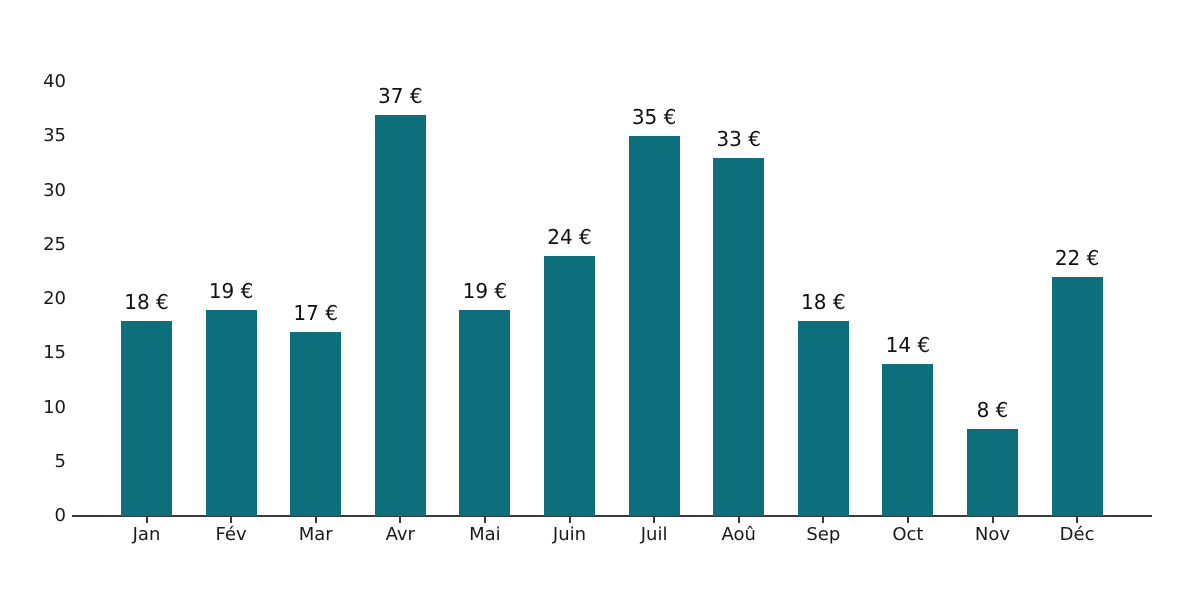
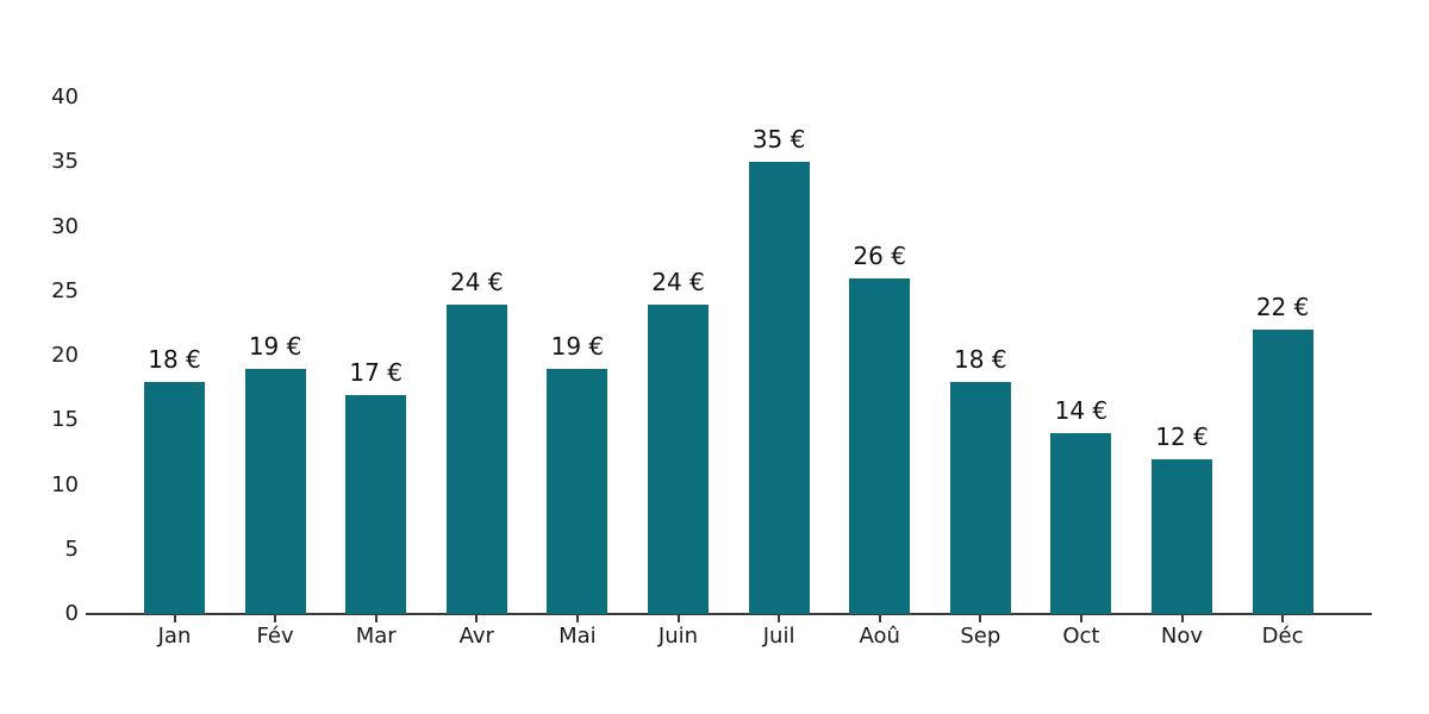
Avr: 37 -> 24
Aoû: 33 -> 26
Nov: 8 -> 12
